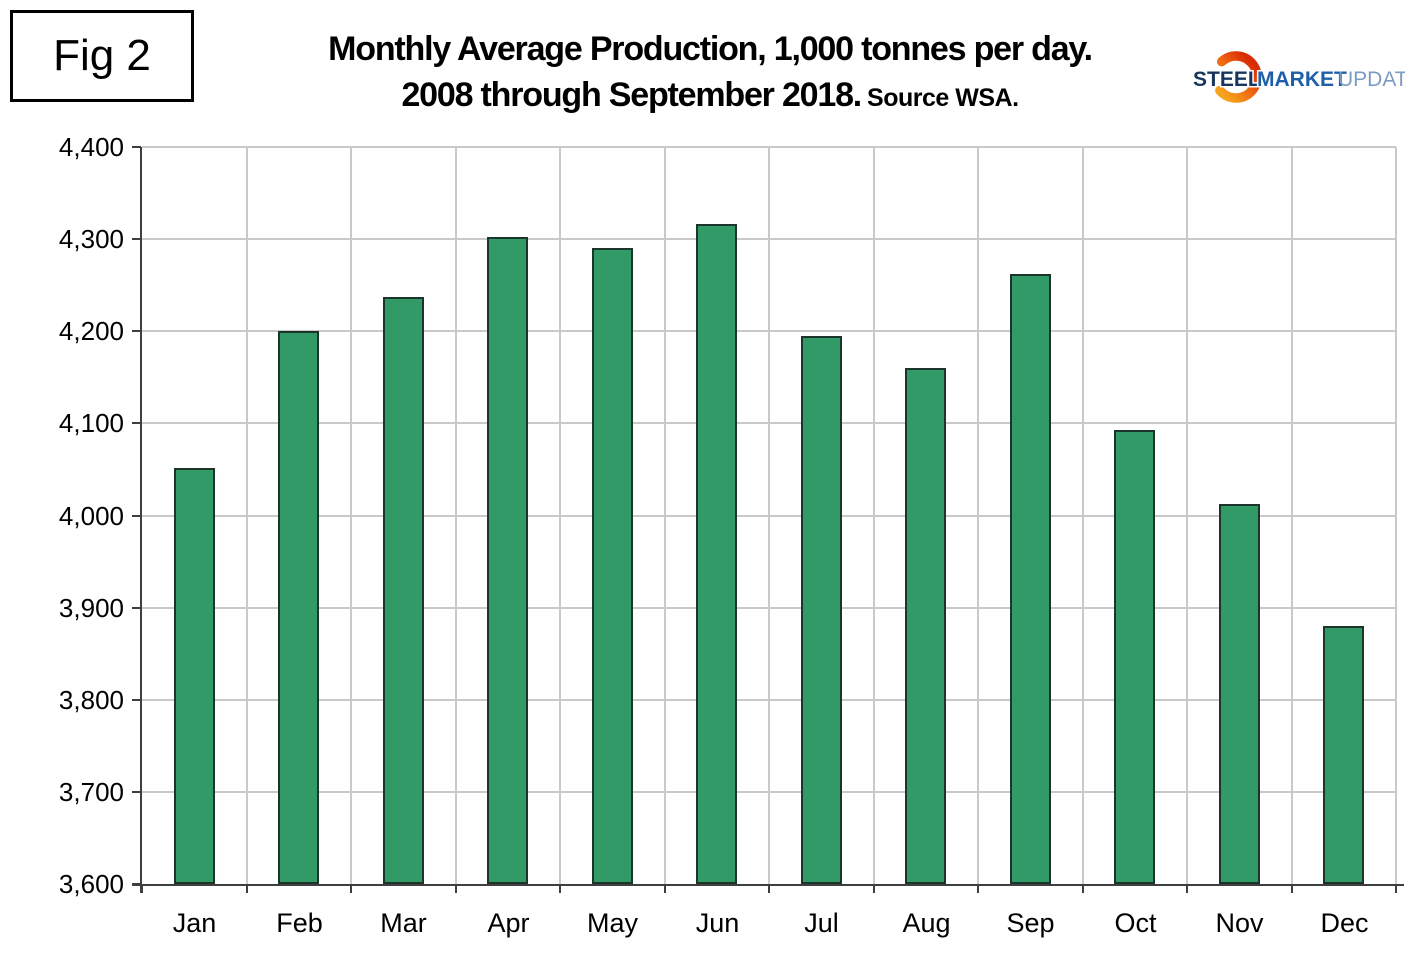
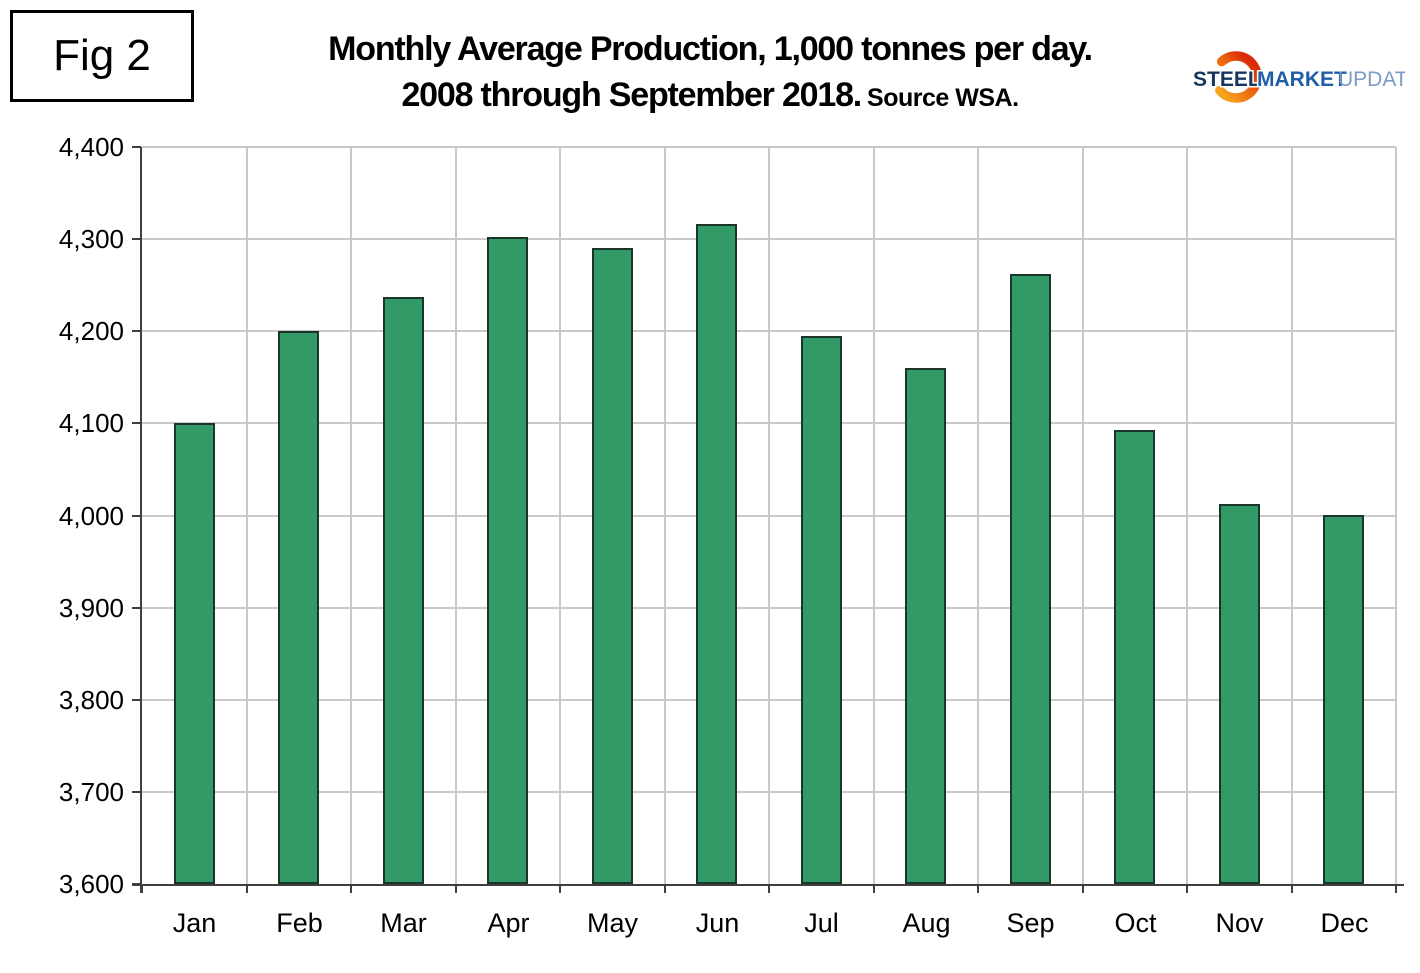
Jan: 4050 -> 4100
Dec: 3880 -> 4000
